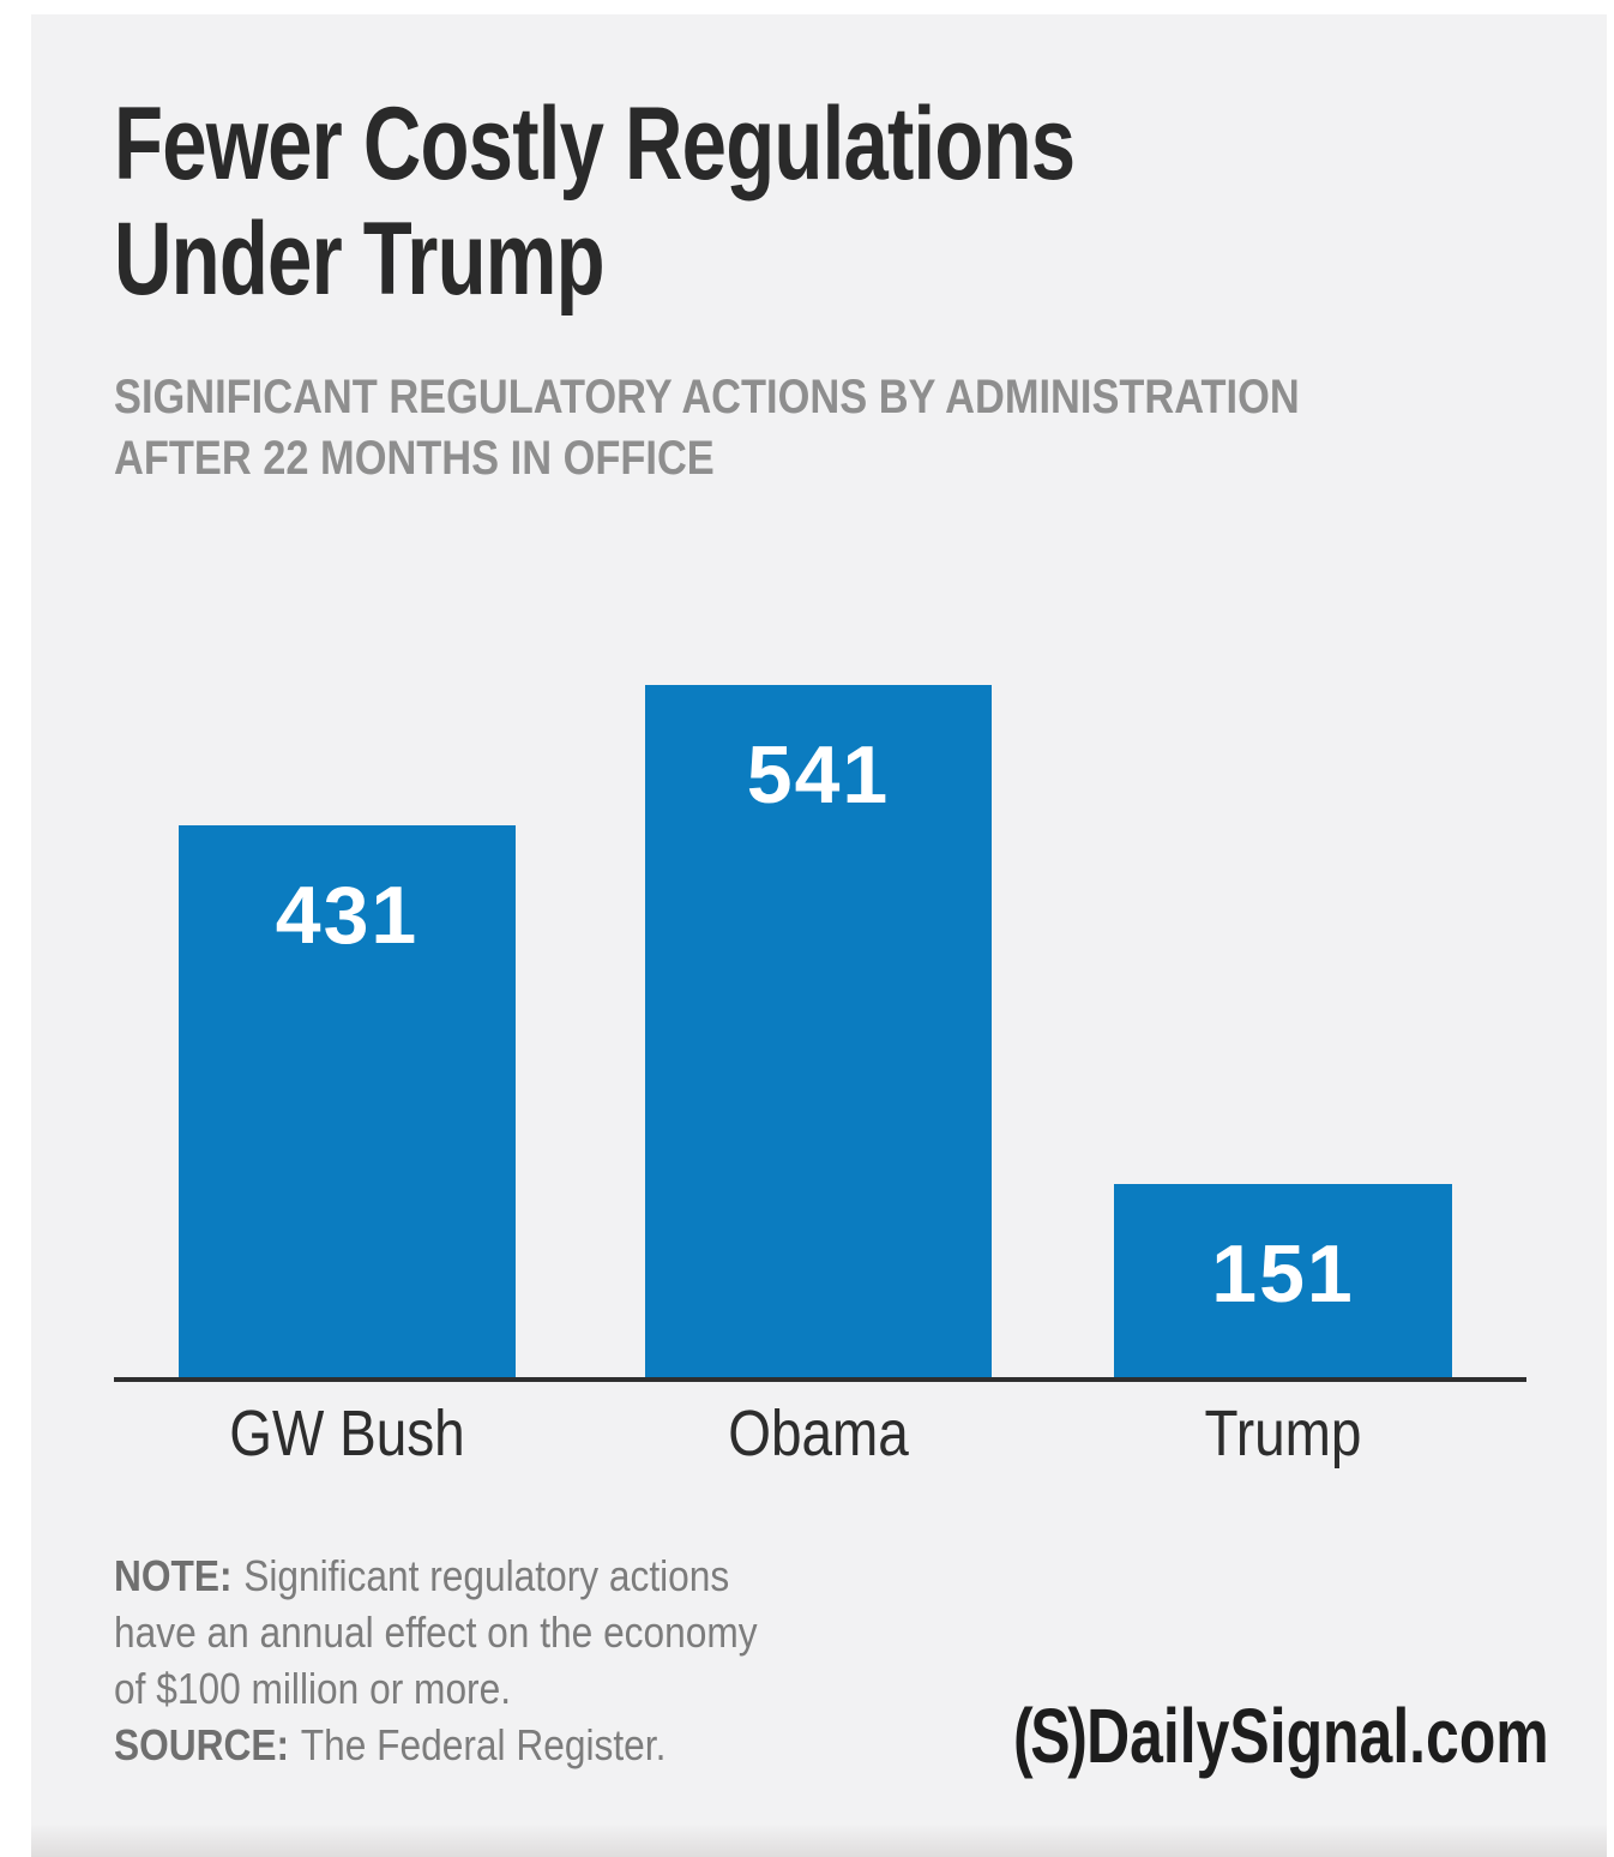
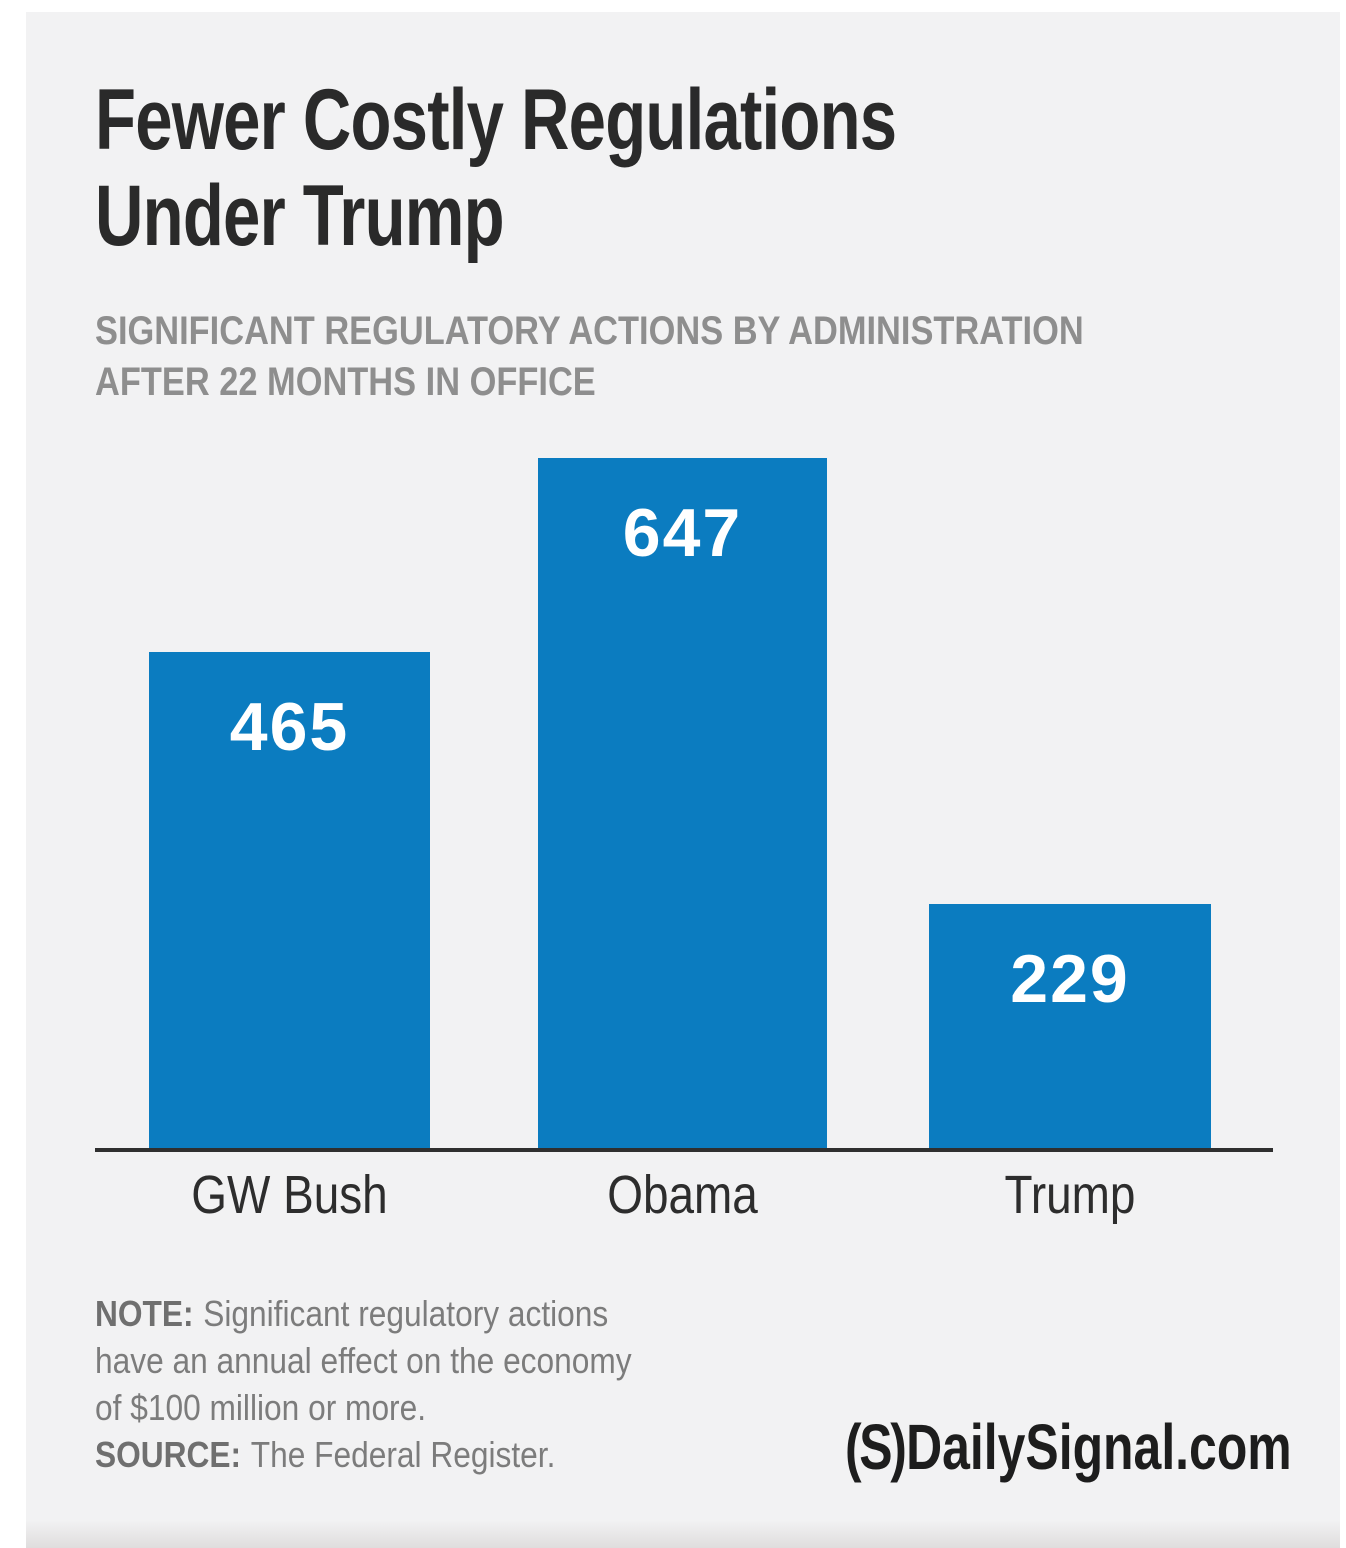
GW Bush: 431 -> 465
Obama: 541 -> 647
Trump: 151 -> 229
